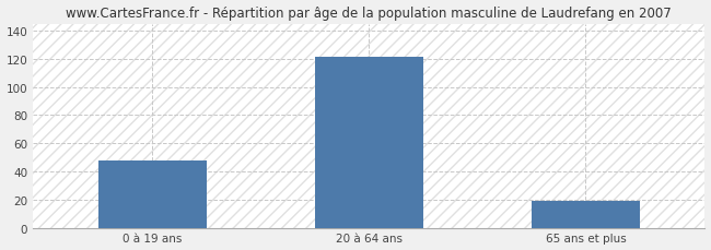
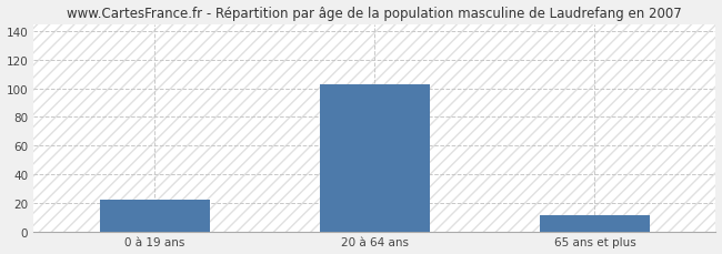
0 à 19 ans: 48 -> 22
20 à 64 ans: 121 -> 103
65 ans et plus: 19 -> 11
